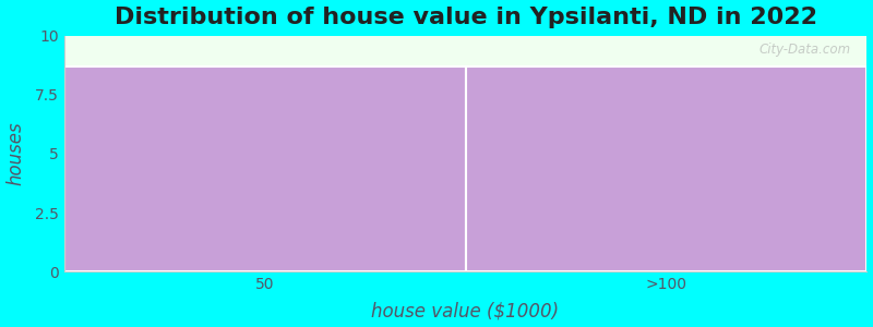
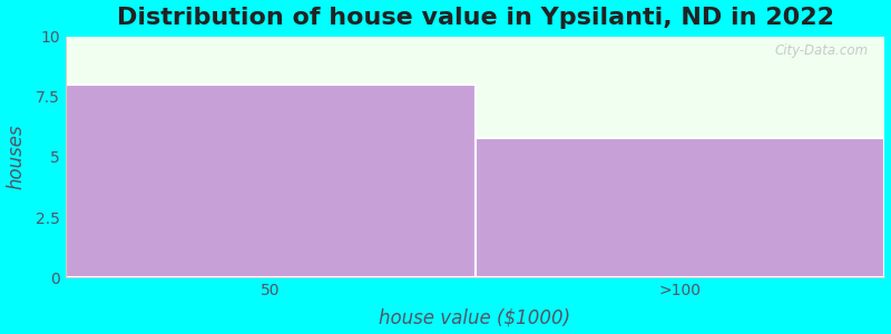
50: 8.7 -> 8.0
>100: 8.7 -> 5.8
